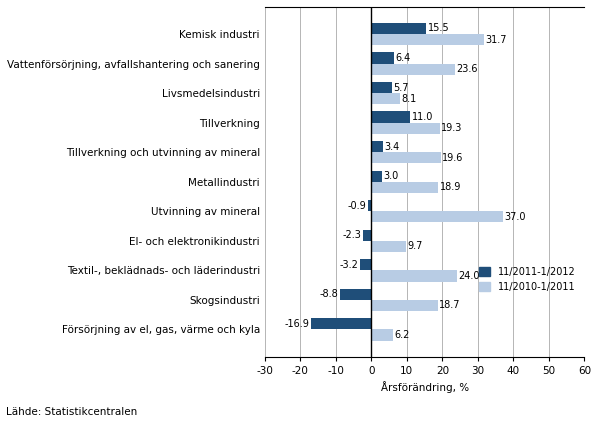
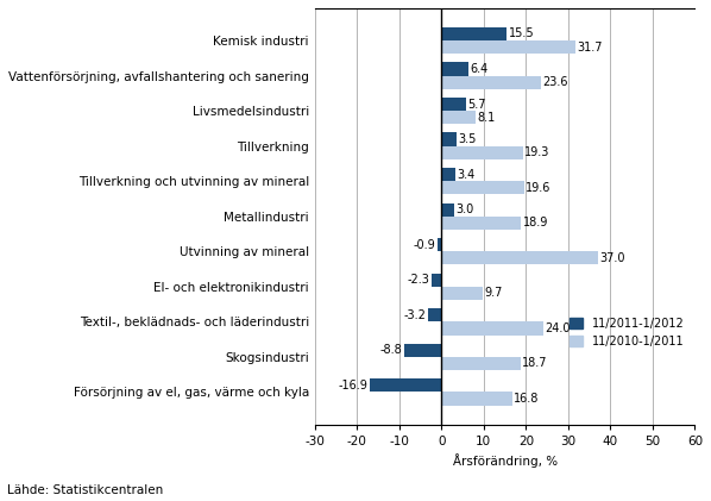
11/2011-1/2012/Tillverkning: 11.0 -> 3.5
11/2010-1/2011/Försörjning av el, gas, värme och kyla: 6.2 -> 16.8
